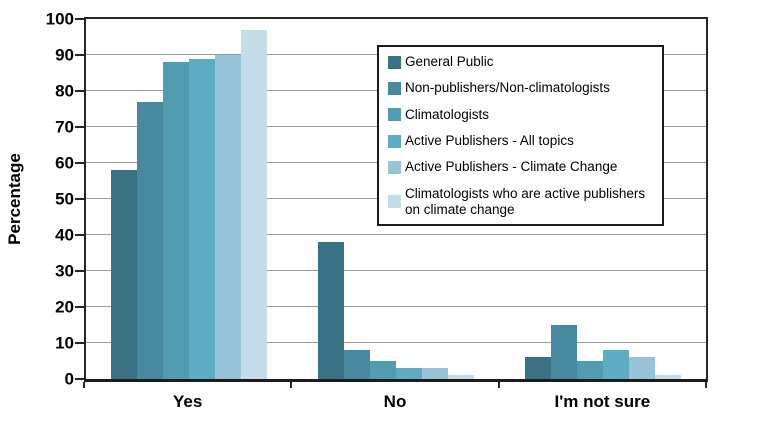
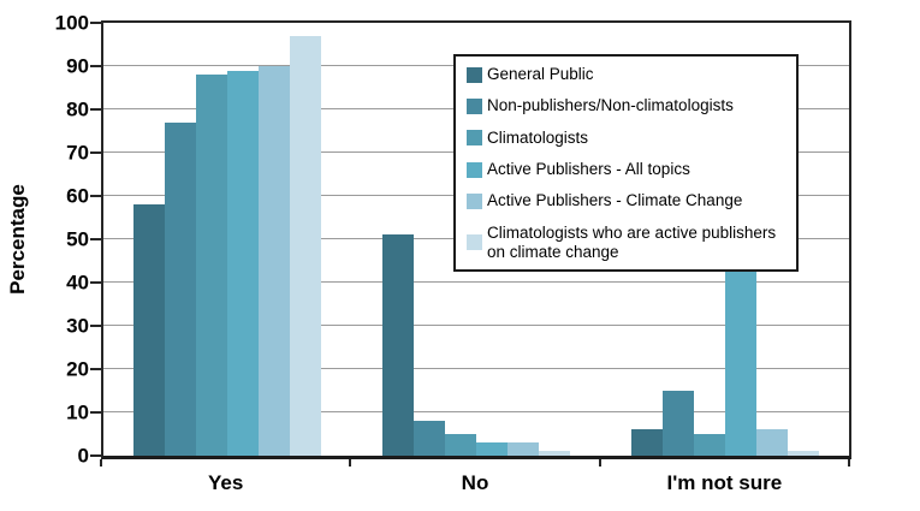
General Public/No: 38 -> 51
Active Publishers - All topics/I'm not sure: 8 -> 46
